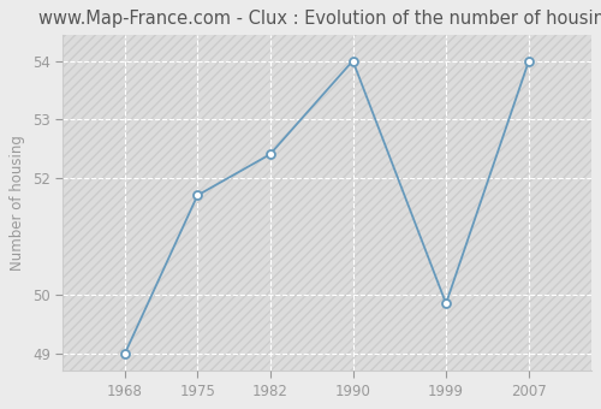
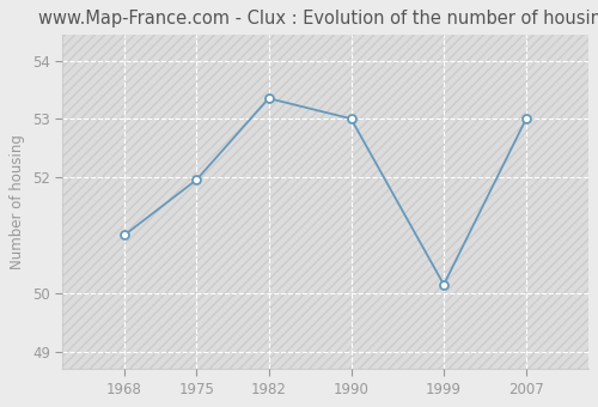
1968: 49.00 -> 51.00
1975: 51.70 -> 51.95
1982: 52.40 -> 53.35
1990: 54.00 -> 53.00
1999: 49.85 -> 50.15
2007: 54.00 -> 53.00
